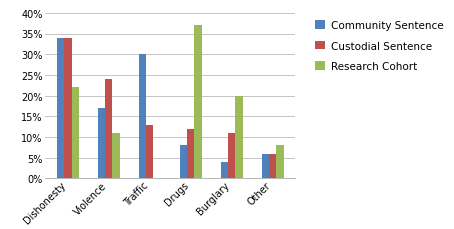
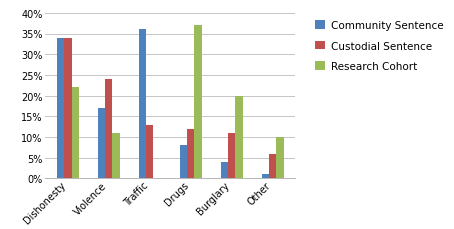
Community Sentence/Traffic: 30% -> 36%
Community Sentence/Other: 6% -> 1%
Research Cohort/Other: 8% -> 10%
